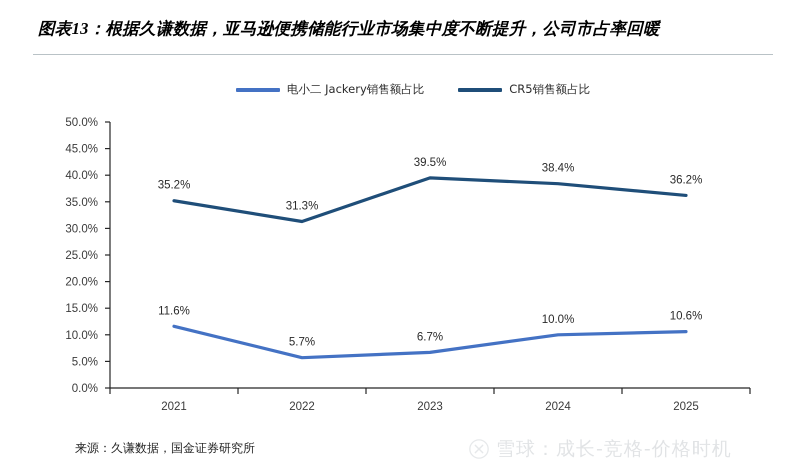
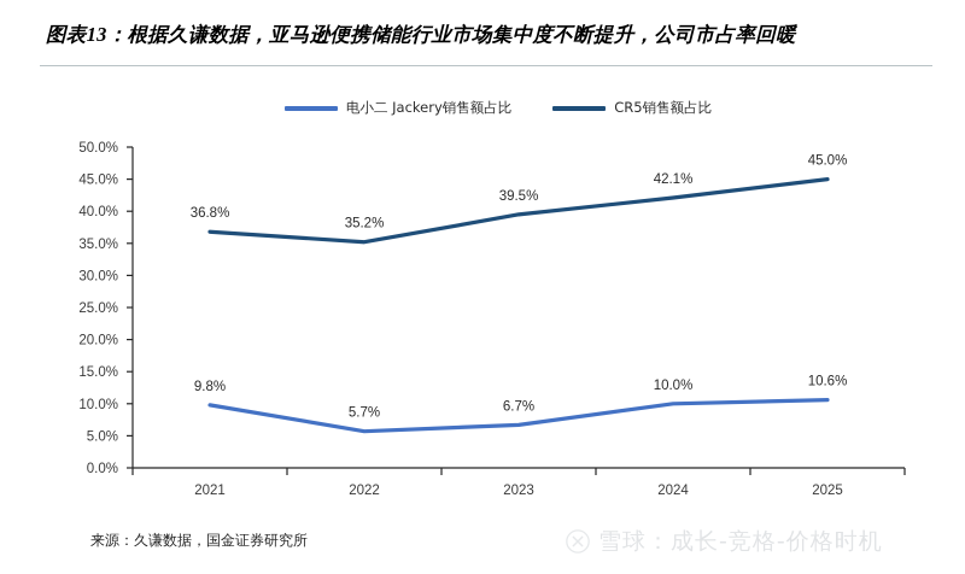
电小二 Jackery销售额占比/2021: 11.6% -> 9.8%
CR5销售额占比/2021: 35.2% -> 36.8%
CR5销售额占比/2022: 31.3% -> 35.2%
CR5销售额占比/2024: 38.4% -> 42.1%
CR5销售额占比/2025: 36.2% -> 45.0%
